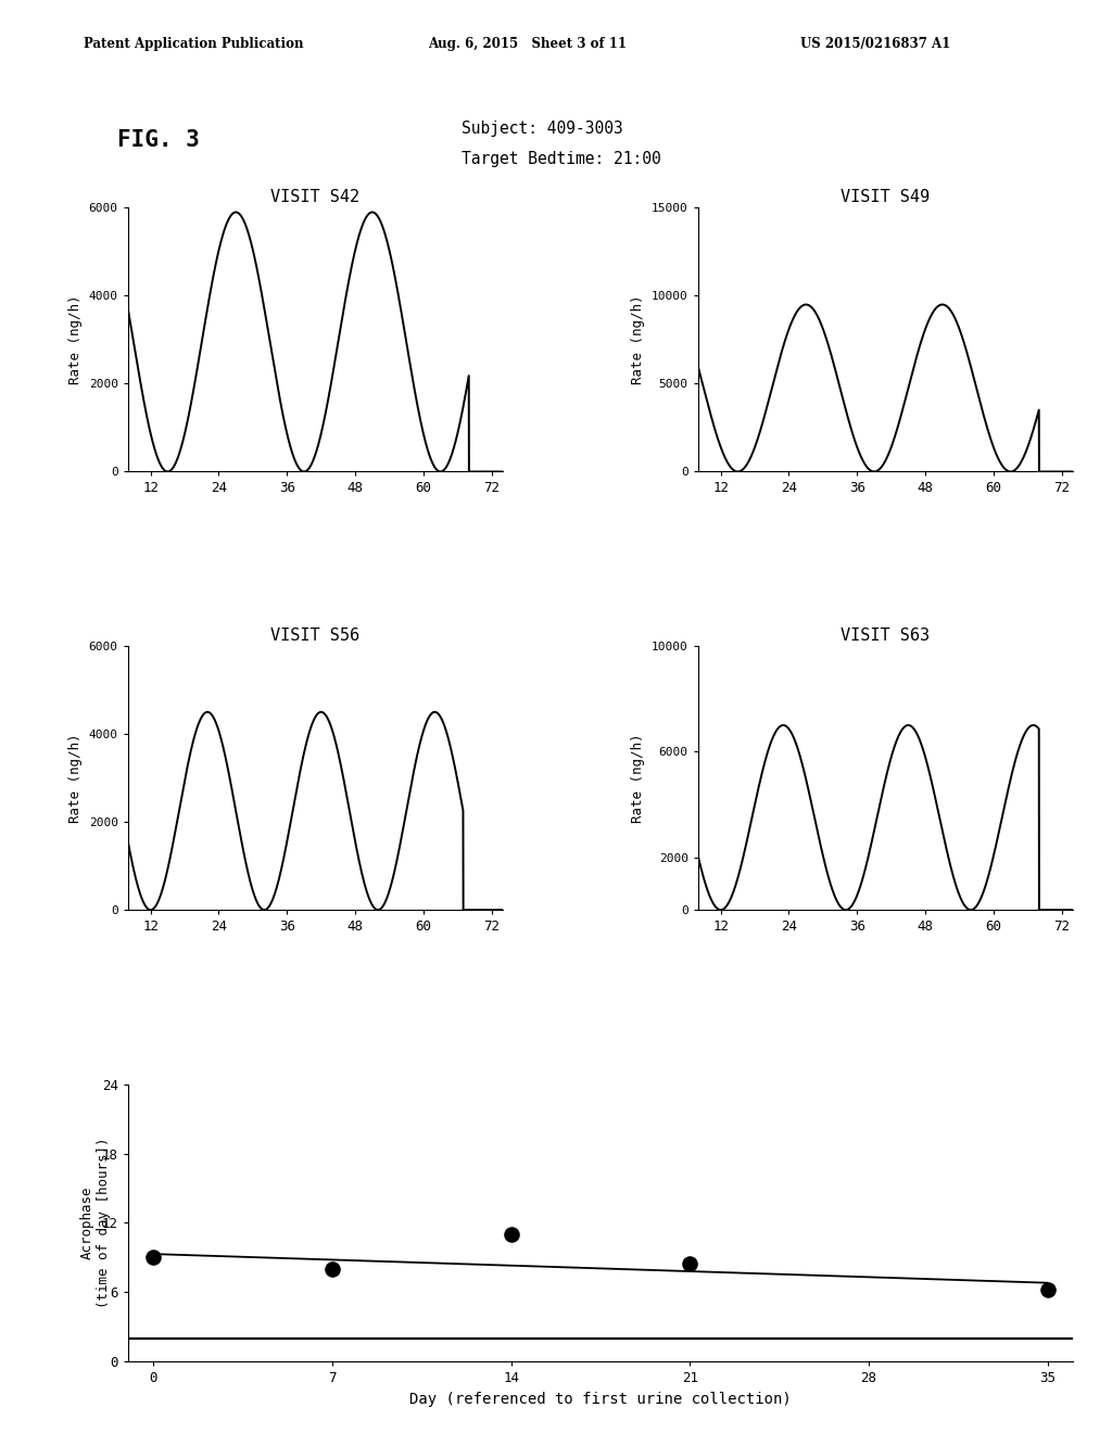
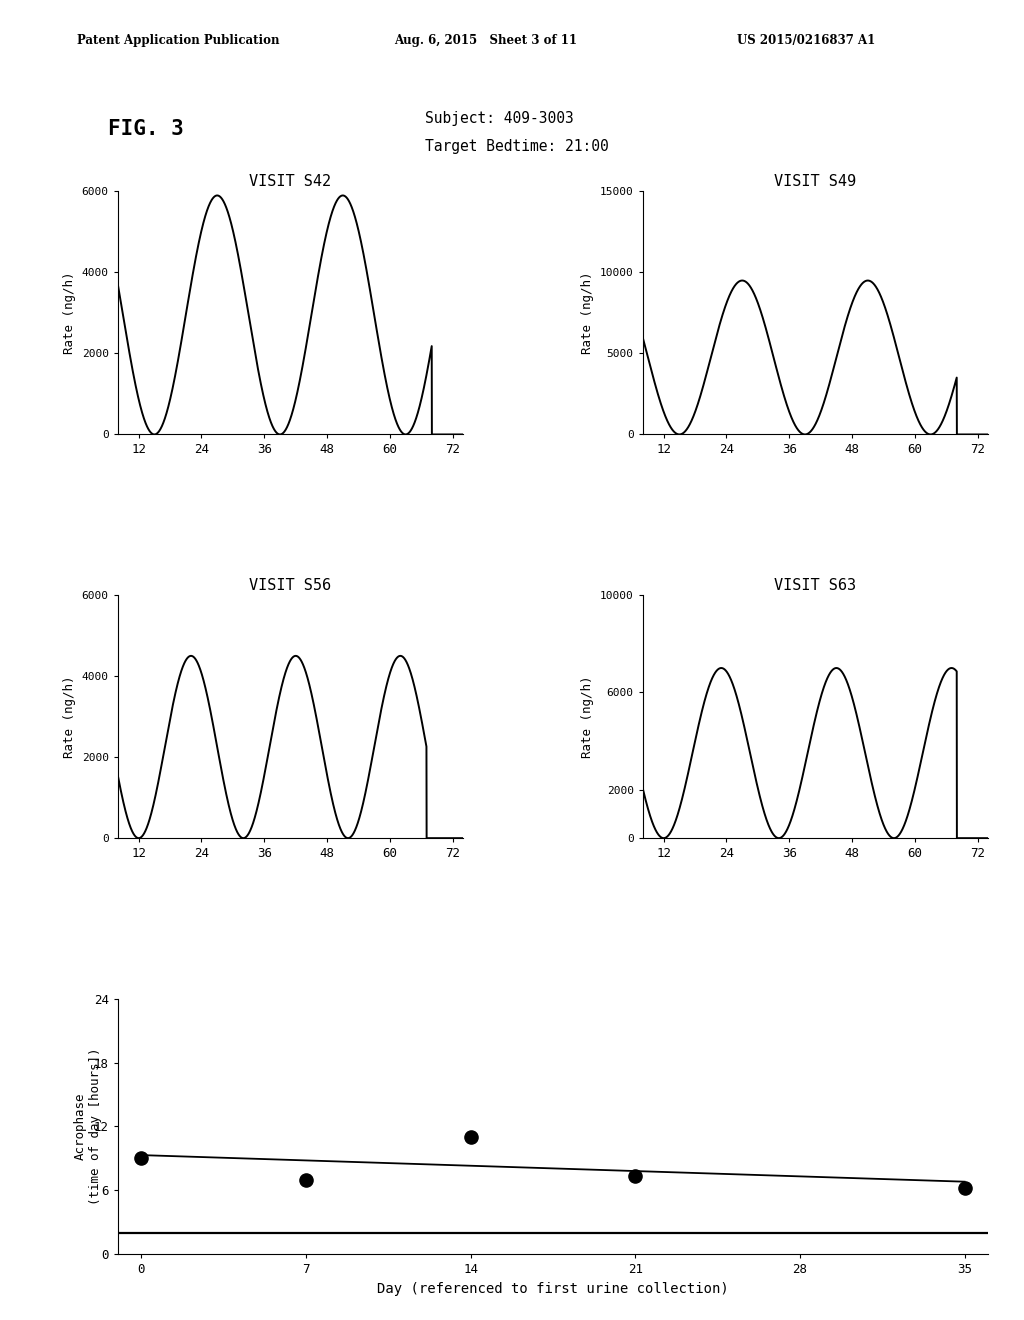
7: 8.0 -> 7.0
21: 8.5 -> 7.3
